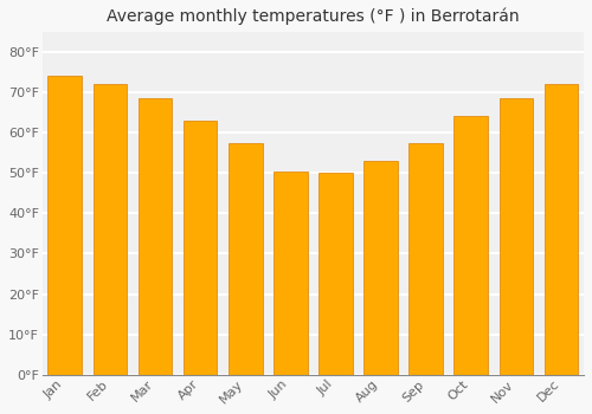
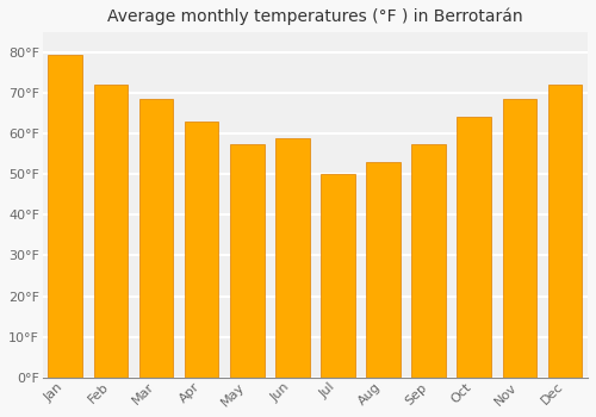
Jan: 74.0°F -> 79.5°F
Jun: 50.5°F -> 59.0°F
